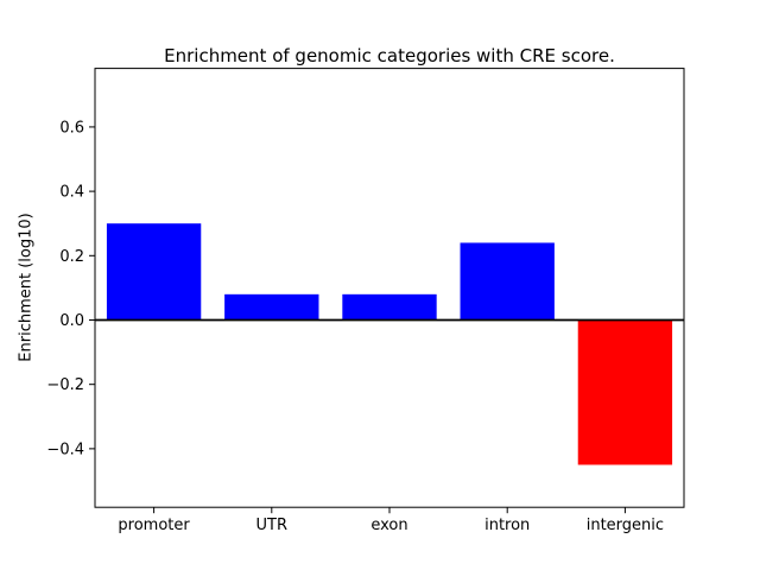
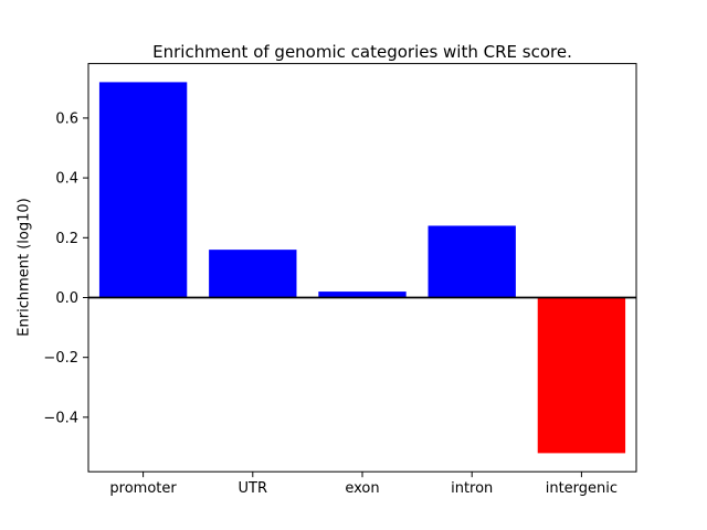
promoter: 0.30 -> 0.72
UTR: 0.08 -> 0.16
exon: 0.08 -> 0.02
intergenic: -0.45 -> -0.52
